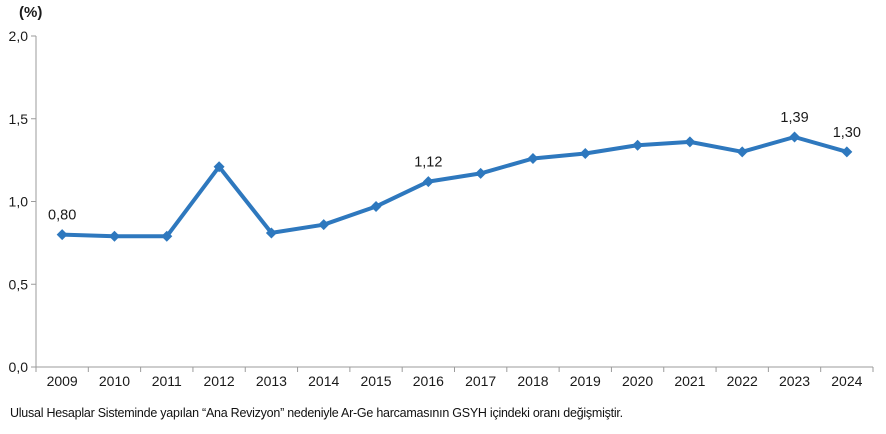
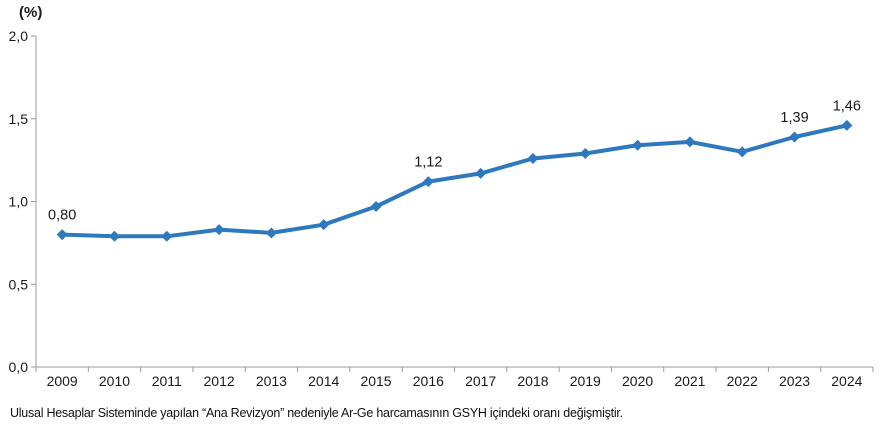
2012: 1,21 -> 0,83
2024: 1,30 -> 1,46
